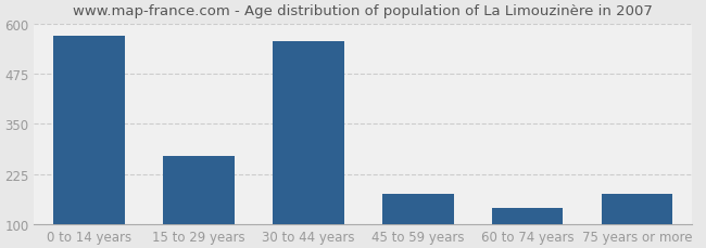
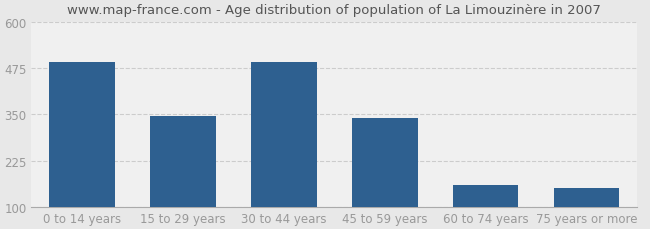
0 to 14 years: 570 -> 492
15 to 29 years: 270 -> 346
30 to 44 years: 555 -> 490
45 to 59 years: 175 -> 340
60 to 74 years: 140 -> 158
75 years or more: 175 -> 152
